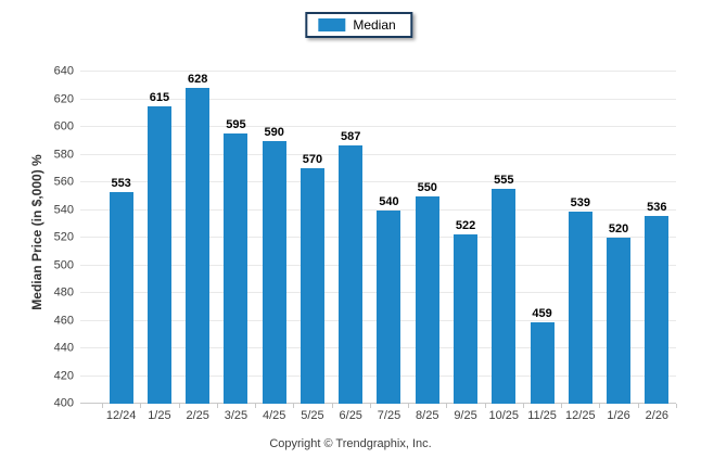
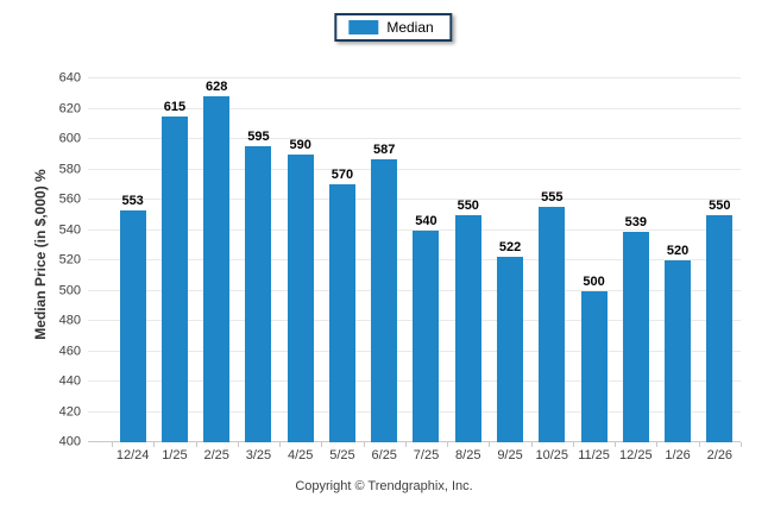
11/25: 459 -> 500
2/26: 536 -> 550
